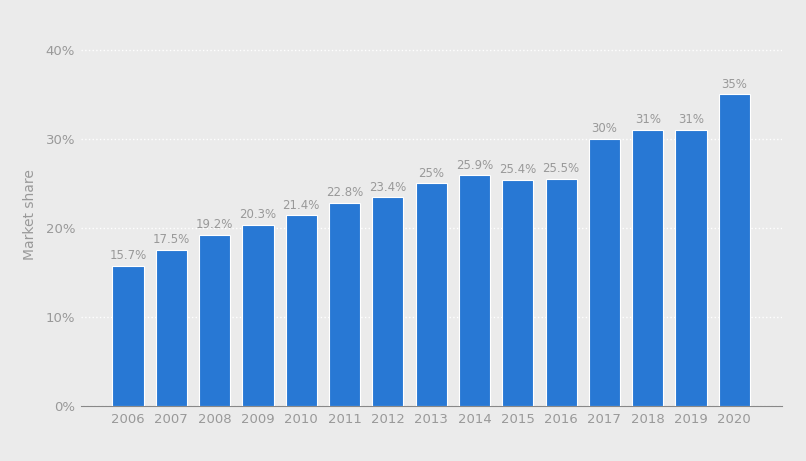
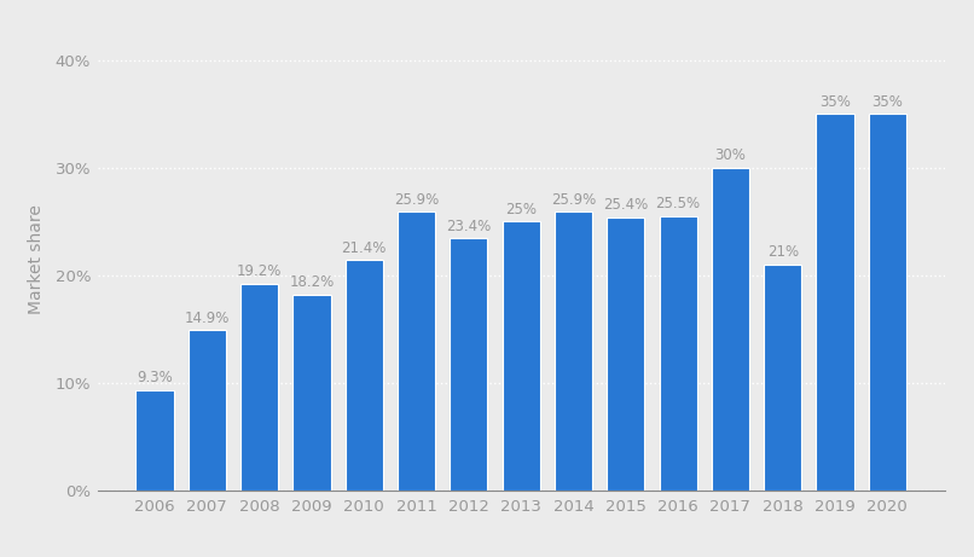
2006: 15.7% -> 9.3%
2007: 17.5% -> 14.9%
2009: 20.3% -> 18.2%
2011: 22.8% -> 25.9%
2018: 31% -> 21%
2019: 31% -> 35%
